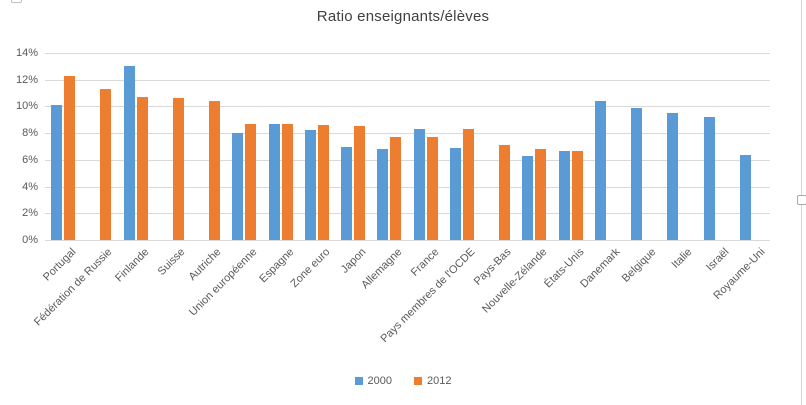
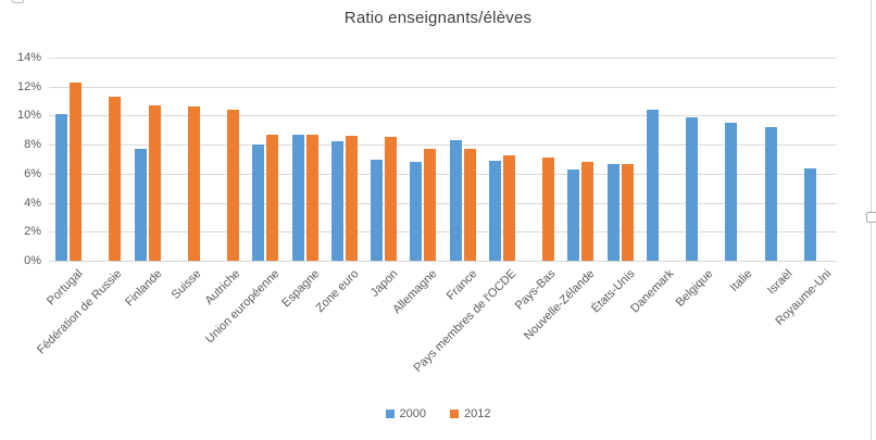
2000/Finlande: 13.0% -> 7.7%
2012/Pays membres de l'OCDE: 8.3% -> 7.3%
